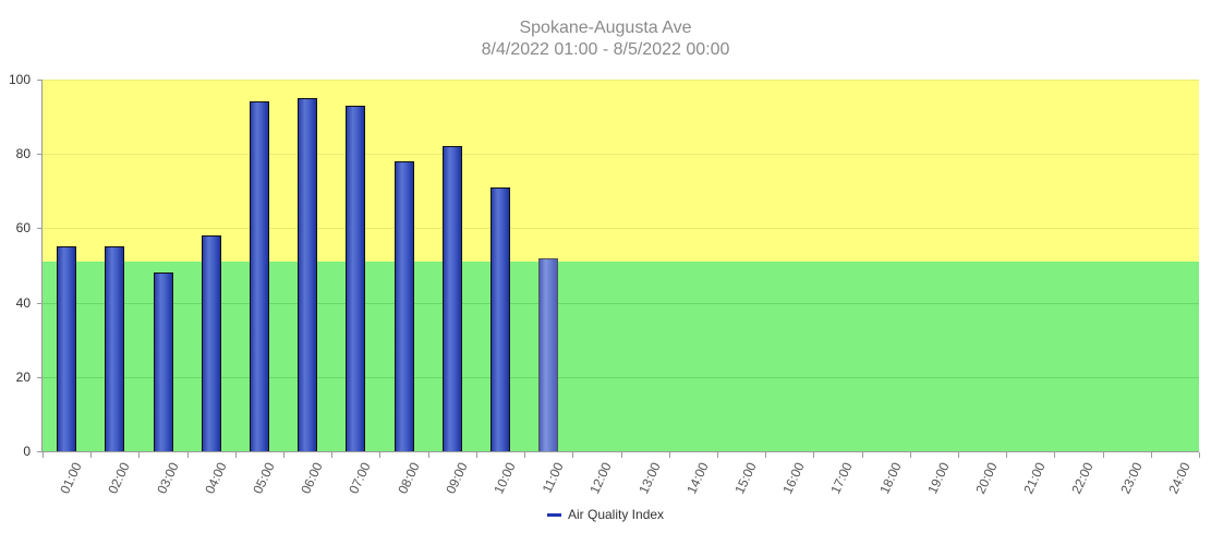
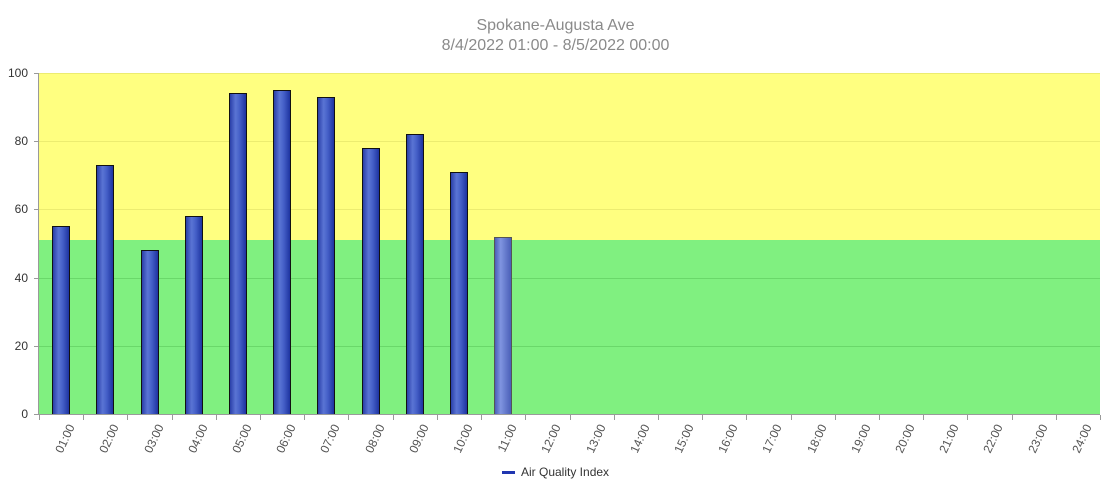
02:00: 55 -> 73
